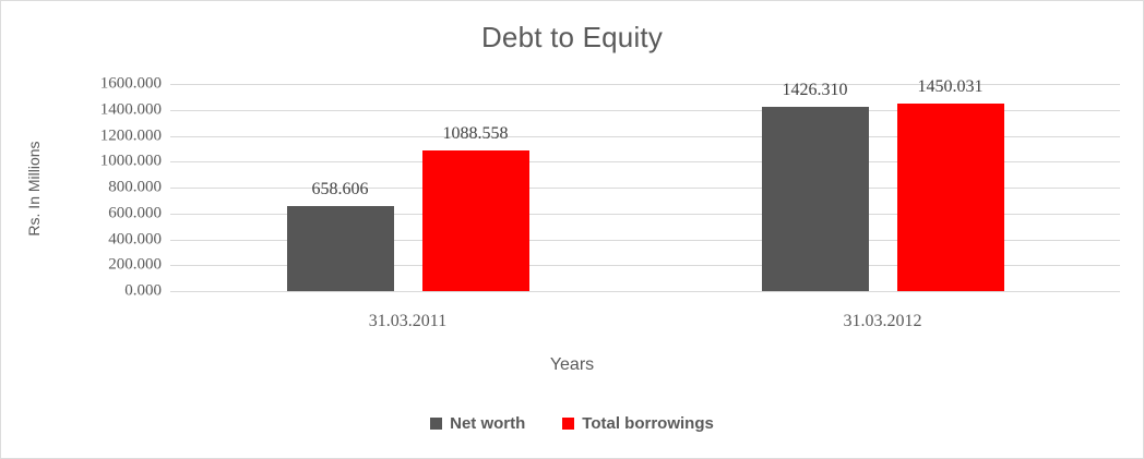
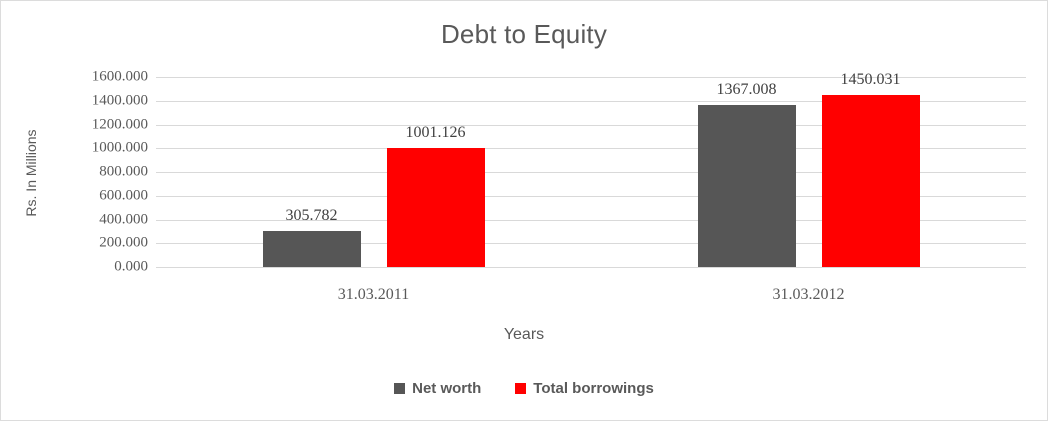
Net worth/31.03.2011: 658.606 -> 305.782
Total borrowings/31.03.2011: 1088.558 -> 1001.126
Net worth/31.03.2012: 1426.310 -> 1367.008
